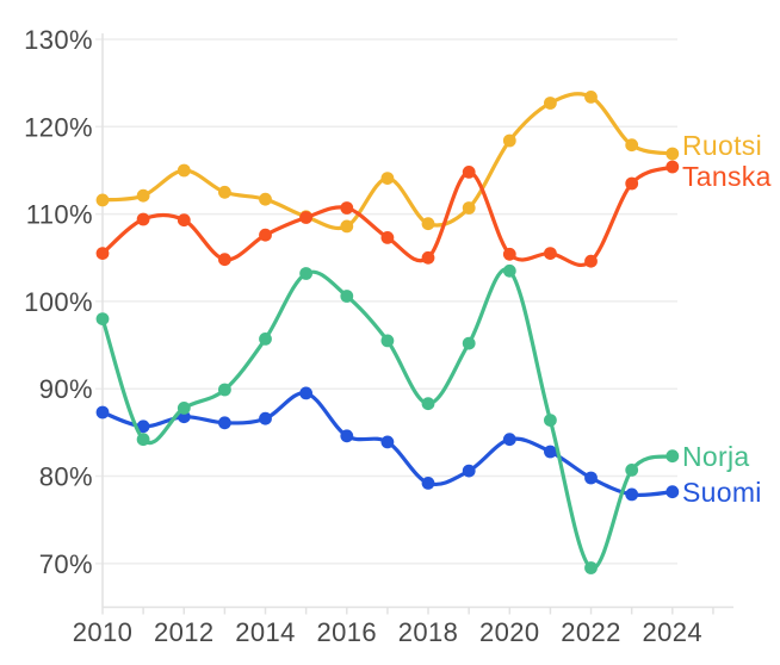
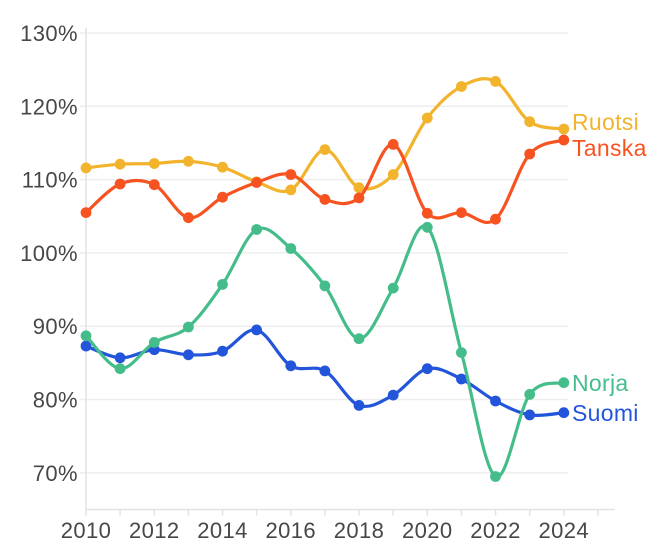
Norja/2010: 98% -> 89%
Ruotsi/2012: 115% -> 112%
Tanska/2018: 105% -> 108%
